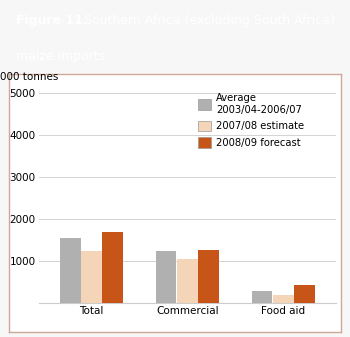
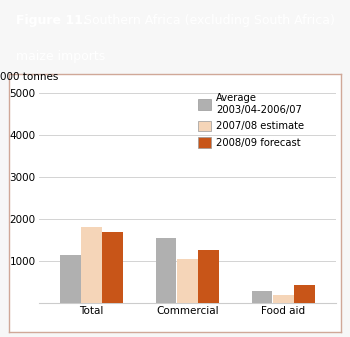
Average 2003/04-2006/07/Total: 1550 -> 1150
2007/08 estimate/Total: 1250 -> 1800
Average 2003/04-2006/07/Commercial: 1250 -> 1550
